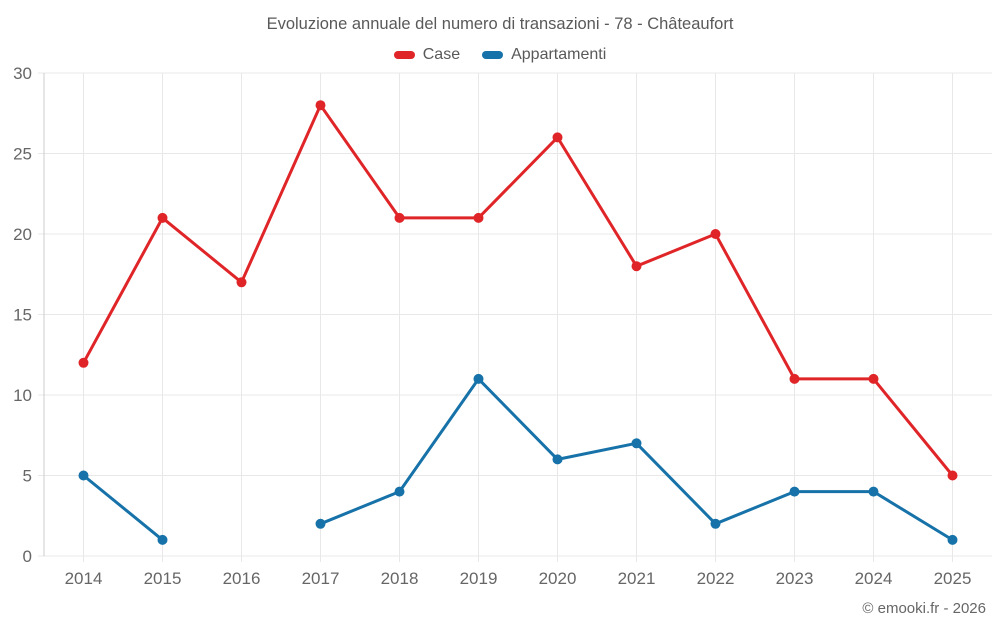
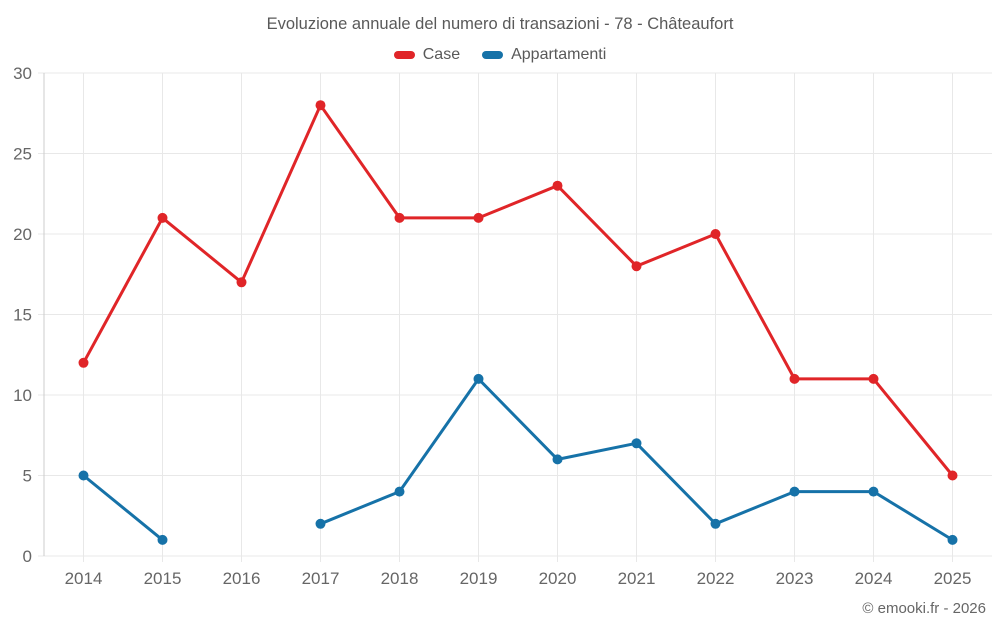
Case/2020: 26 -> 23
